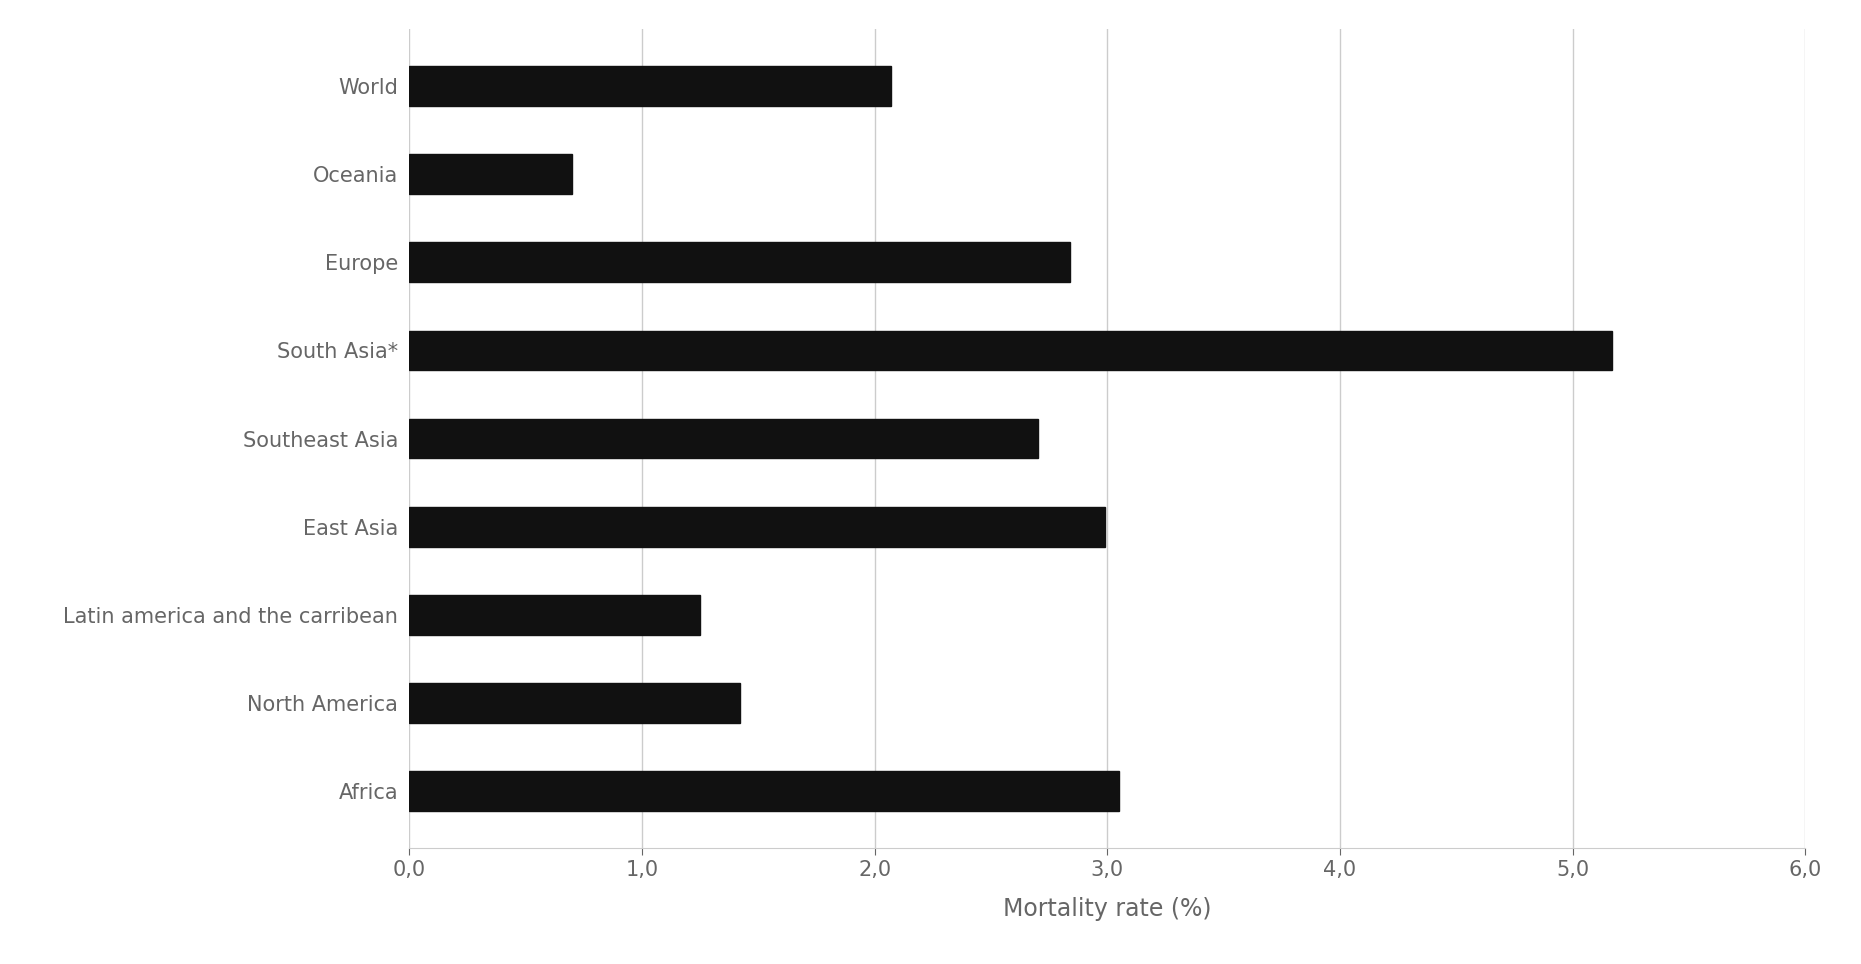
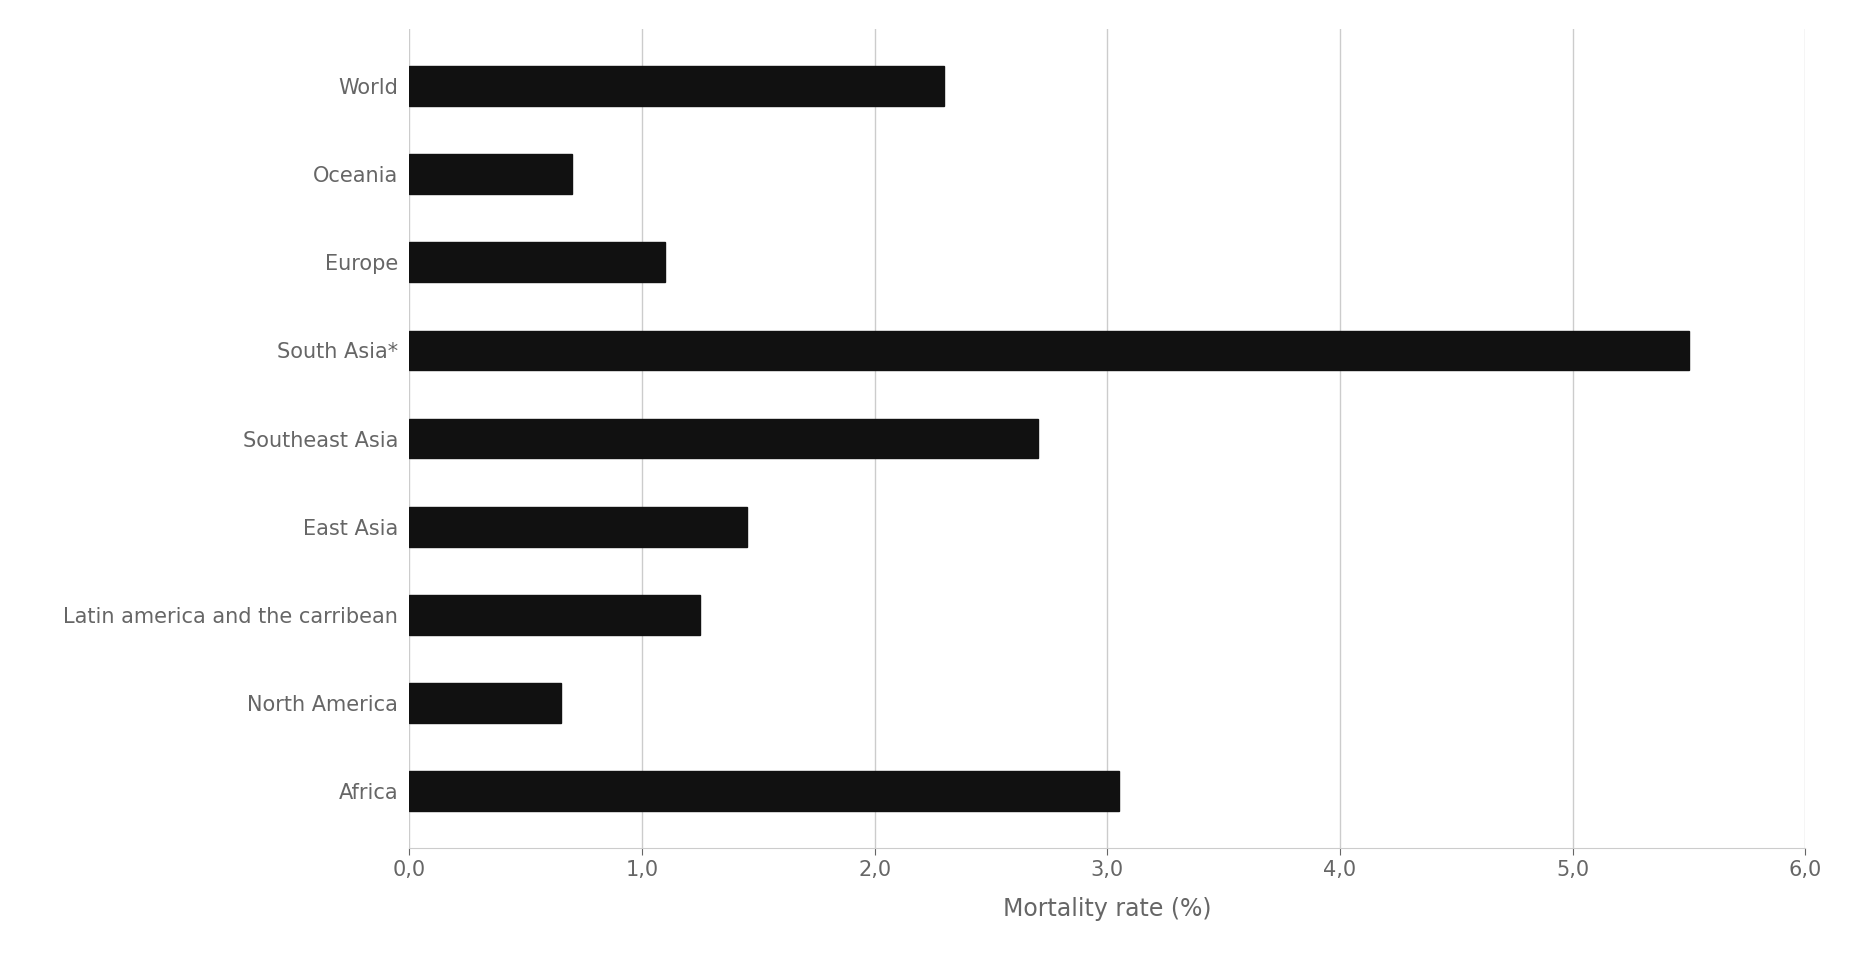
World: 2,07 -> 2,30
Europe: 2,84 -> 1,10
South Asia*: 5,17 -> 5,50
East Asia: 2,99 -> 1,45
North America: 1,42 -> 0,65
